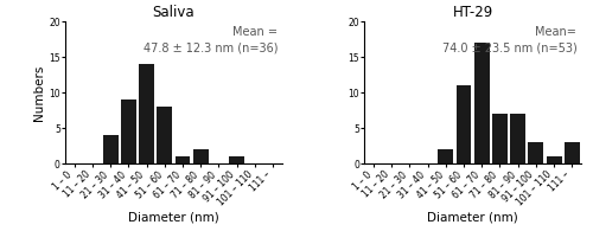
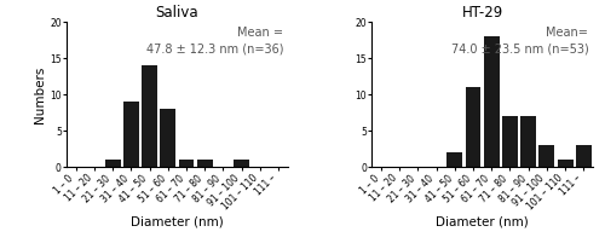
Saliva/21 – 30: 4 -> 1
Saliva/71 – 80: 2 -> 1
HT-29/61 – 70: 17 -> 18
